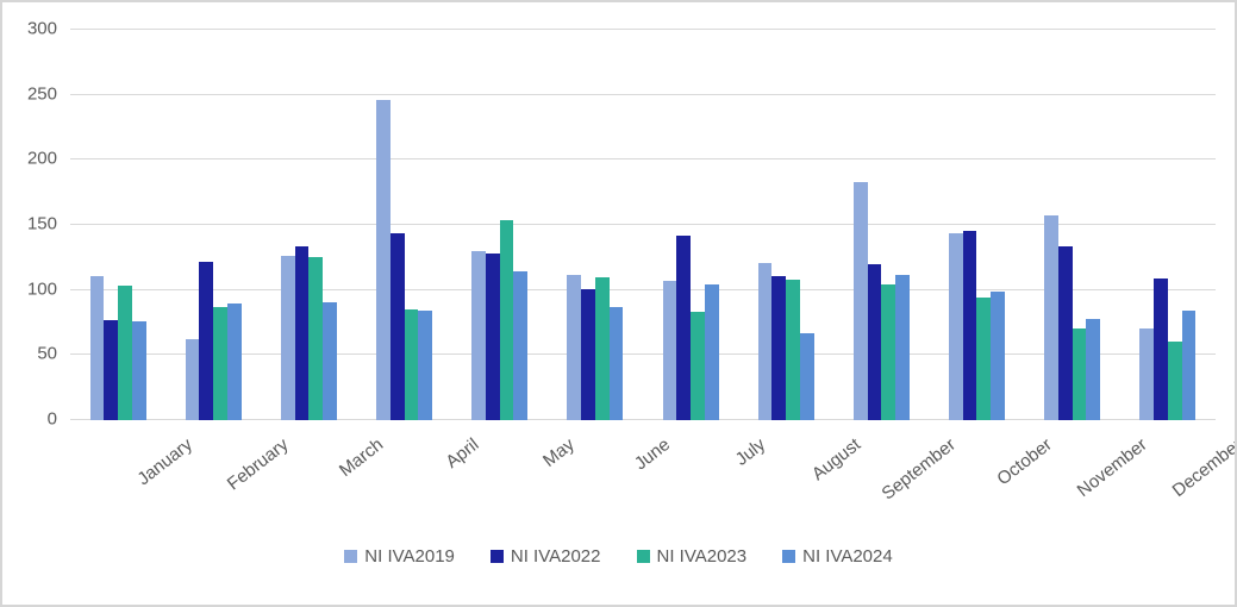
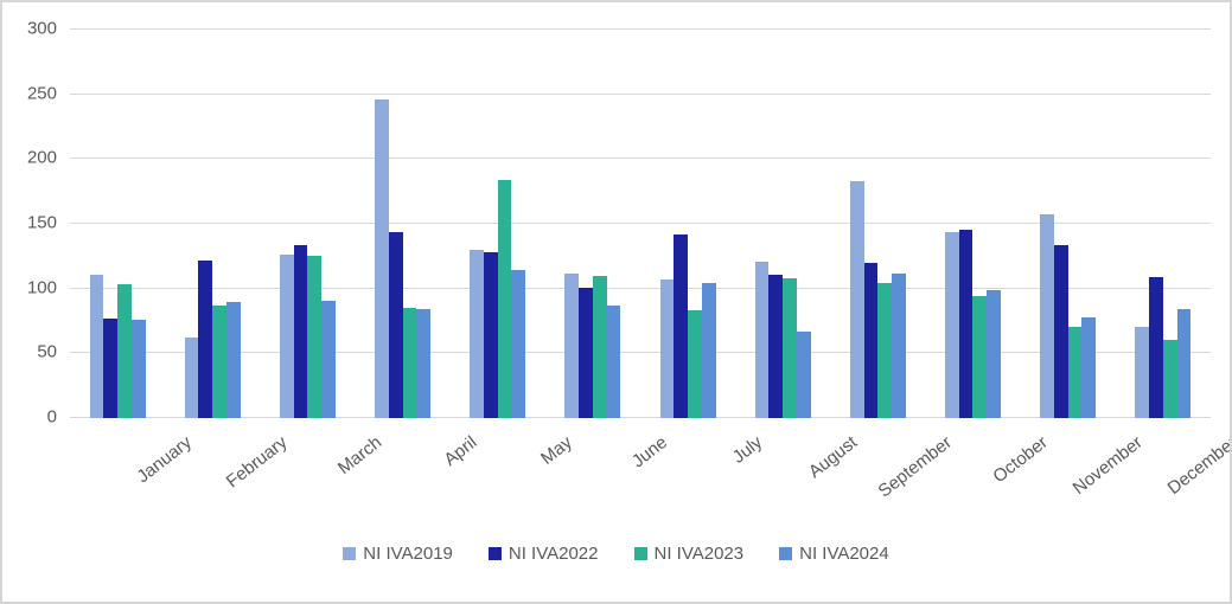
NI IVA2023/May: 154 -> 184
